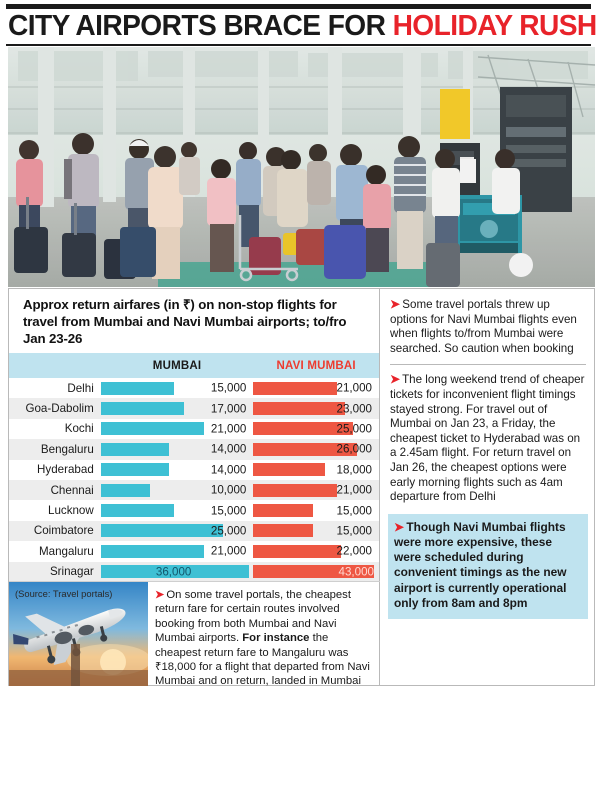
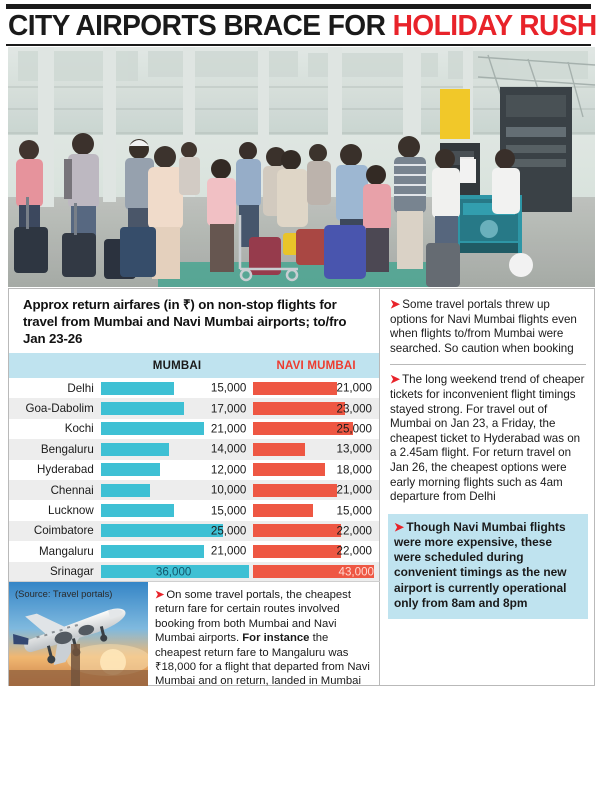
NAVI MUMBAI/Bengaluru: 26,000 -> 13,000
MUMBAI/Hyderabad: 14,000 -> 12,000
NAVI MUMBAI/Coimbatore: 15,000 -> 22,000
